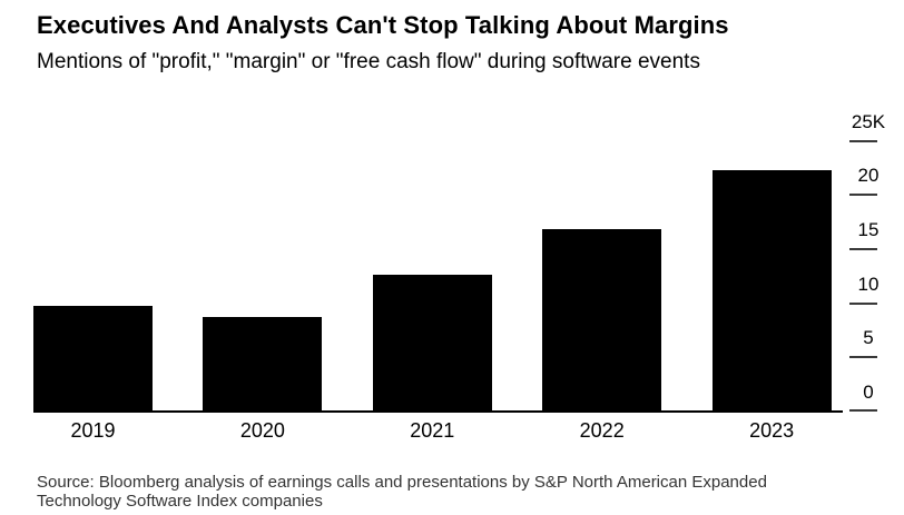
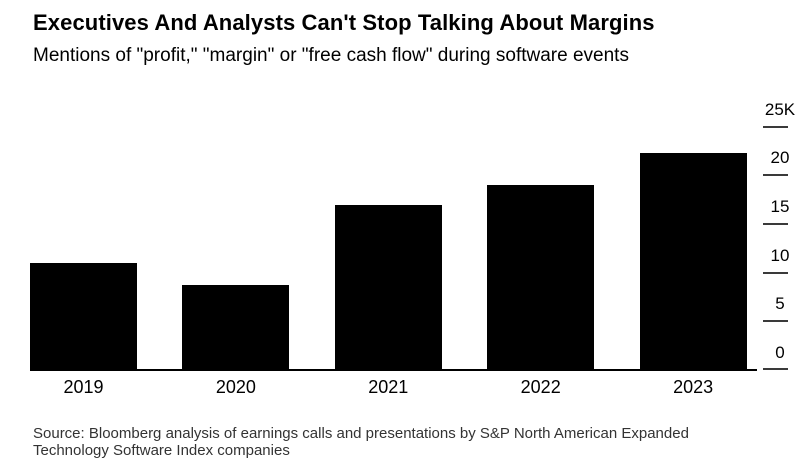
2019: 10 -> 11
2021: 13 -> 17
2022: 17 -> 19
